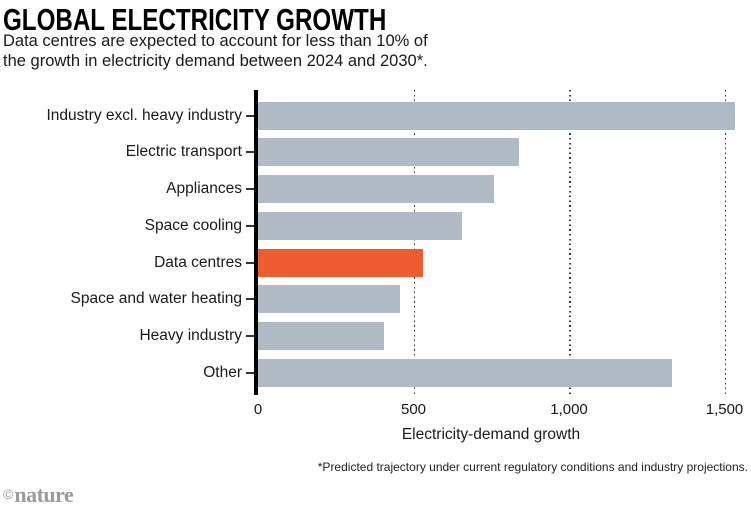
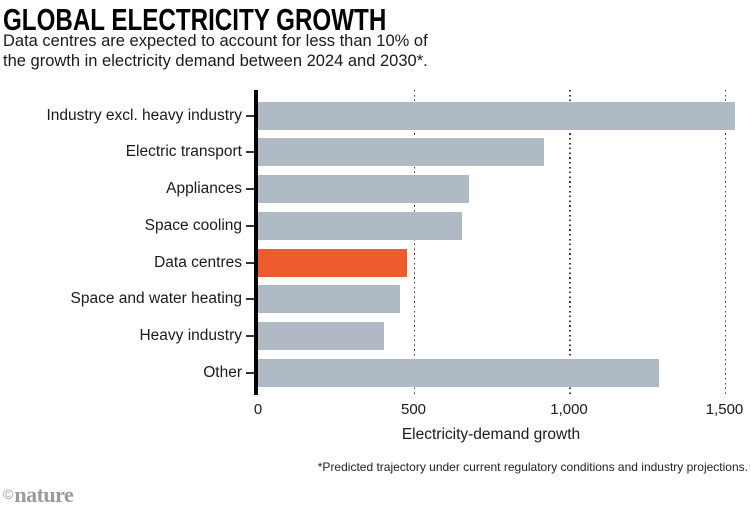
Electric transport: 840 -> 920
Appliances: 760 -> 680
Data centres: 530 -> 480
Other: 1330 -> 1290
